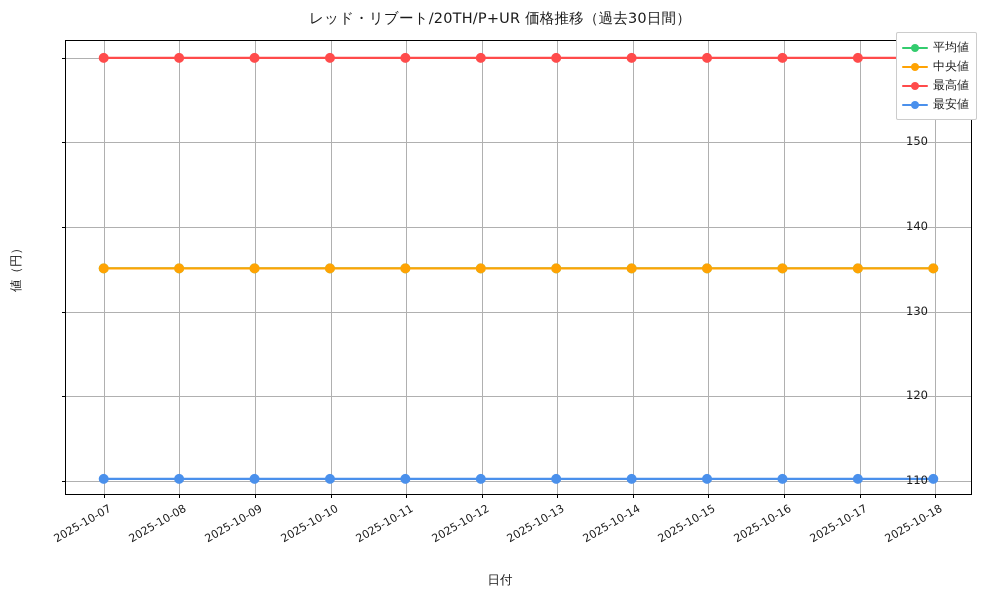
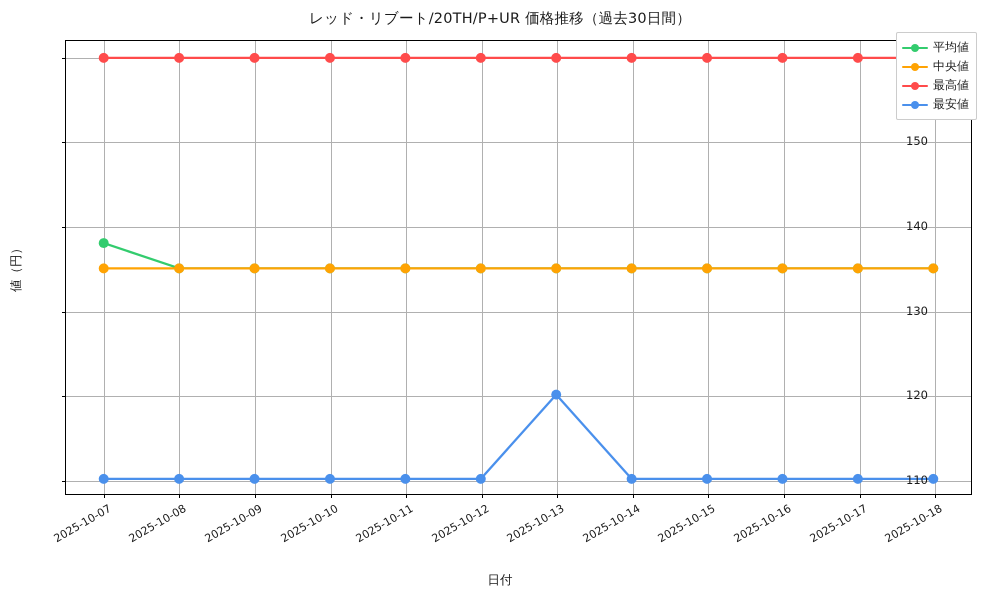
平均値/2025-10-07: 135 -> 138
最安値/2025-10-13: 110 -> 120
